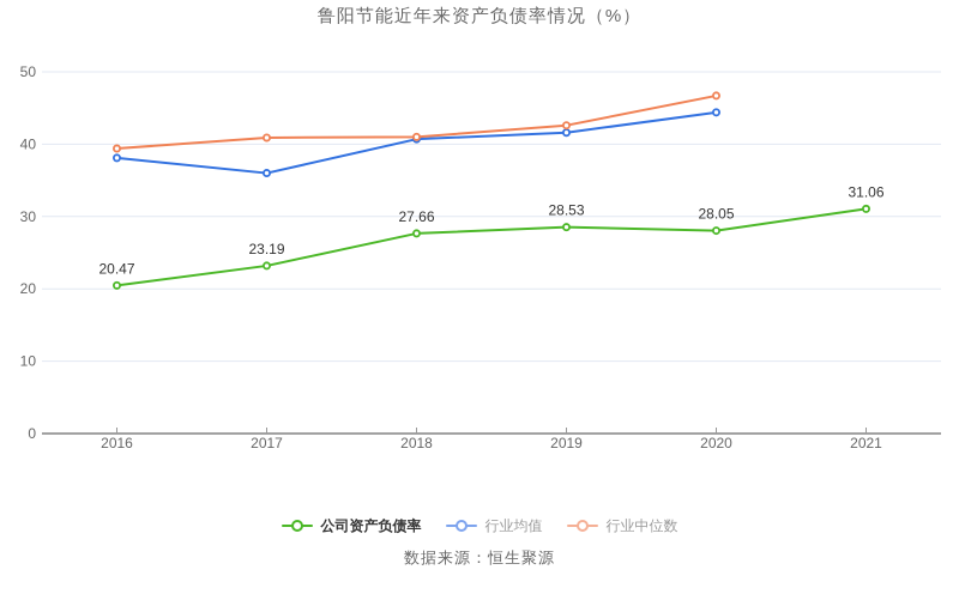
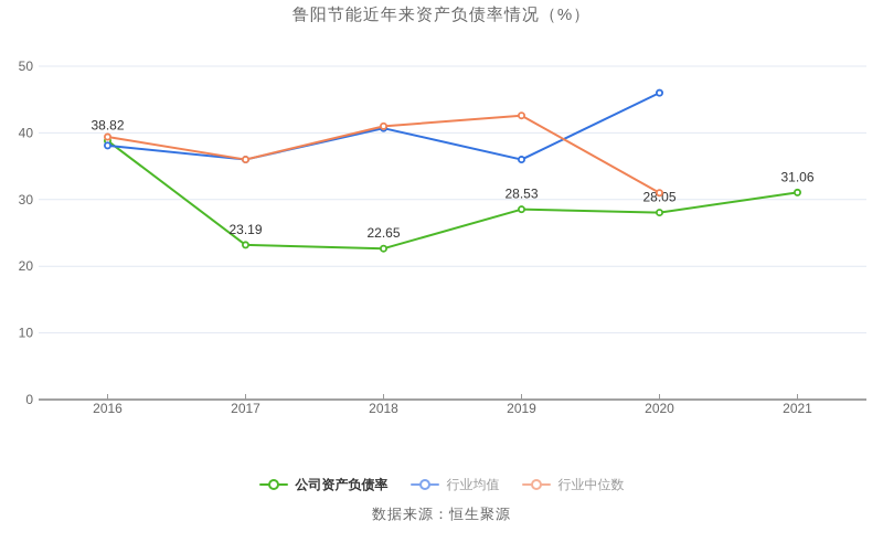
公司资产负债率/2016: 20.47 -> 38.82
行业中位数/2017: 41 -> 36
公司资产负债率/2018: 27.66 -> 22.65
行业均值/2019: 42 -> 36
行业均值/2020: 44 -> 46
行业中位数/2020: 47 -> 31
